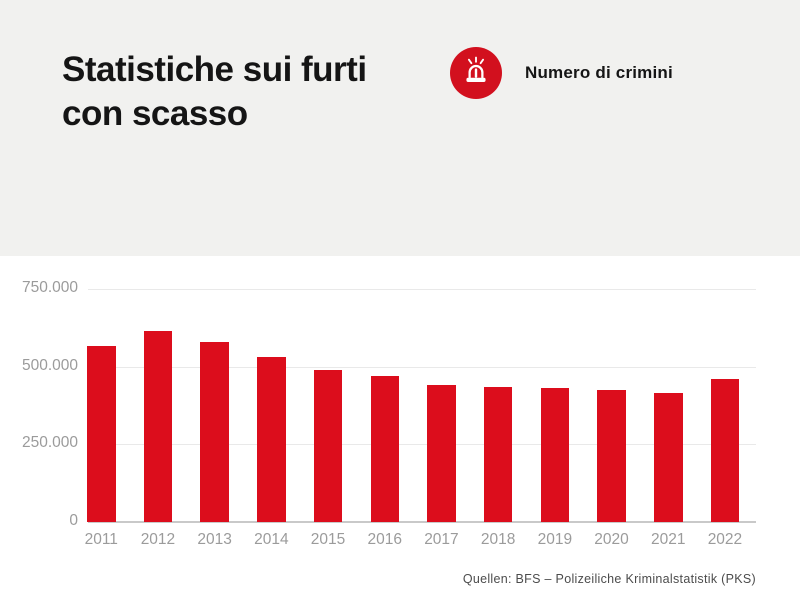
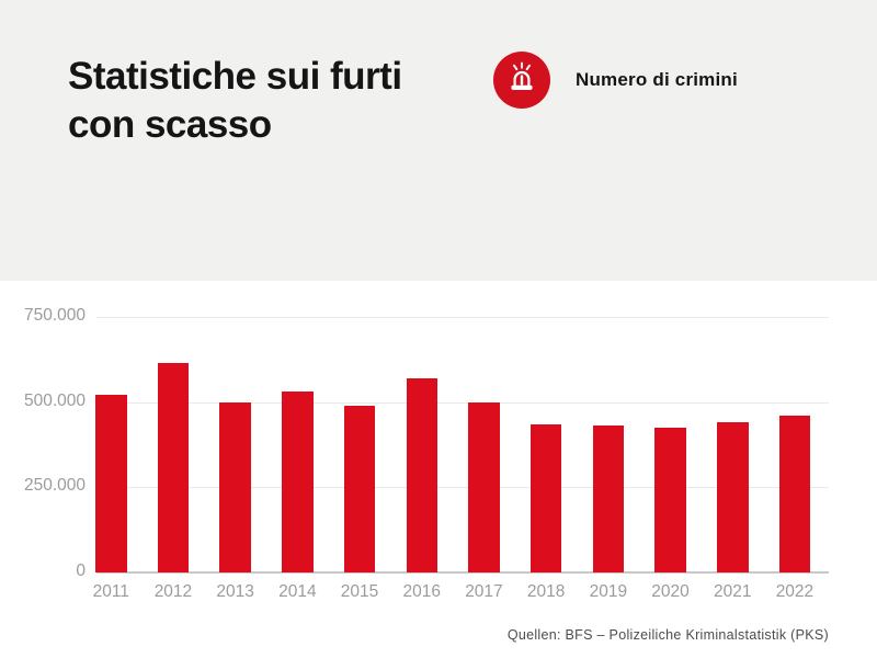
2011: 560000 -> 520000
2013: 580000 -> 500000
2016: 470000 -> 570000
2017: 440000 -> 500000
2021: 420000 -> 440000
